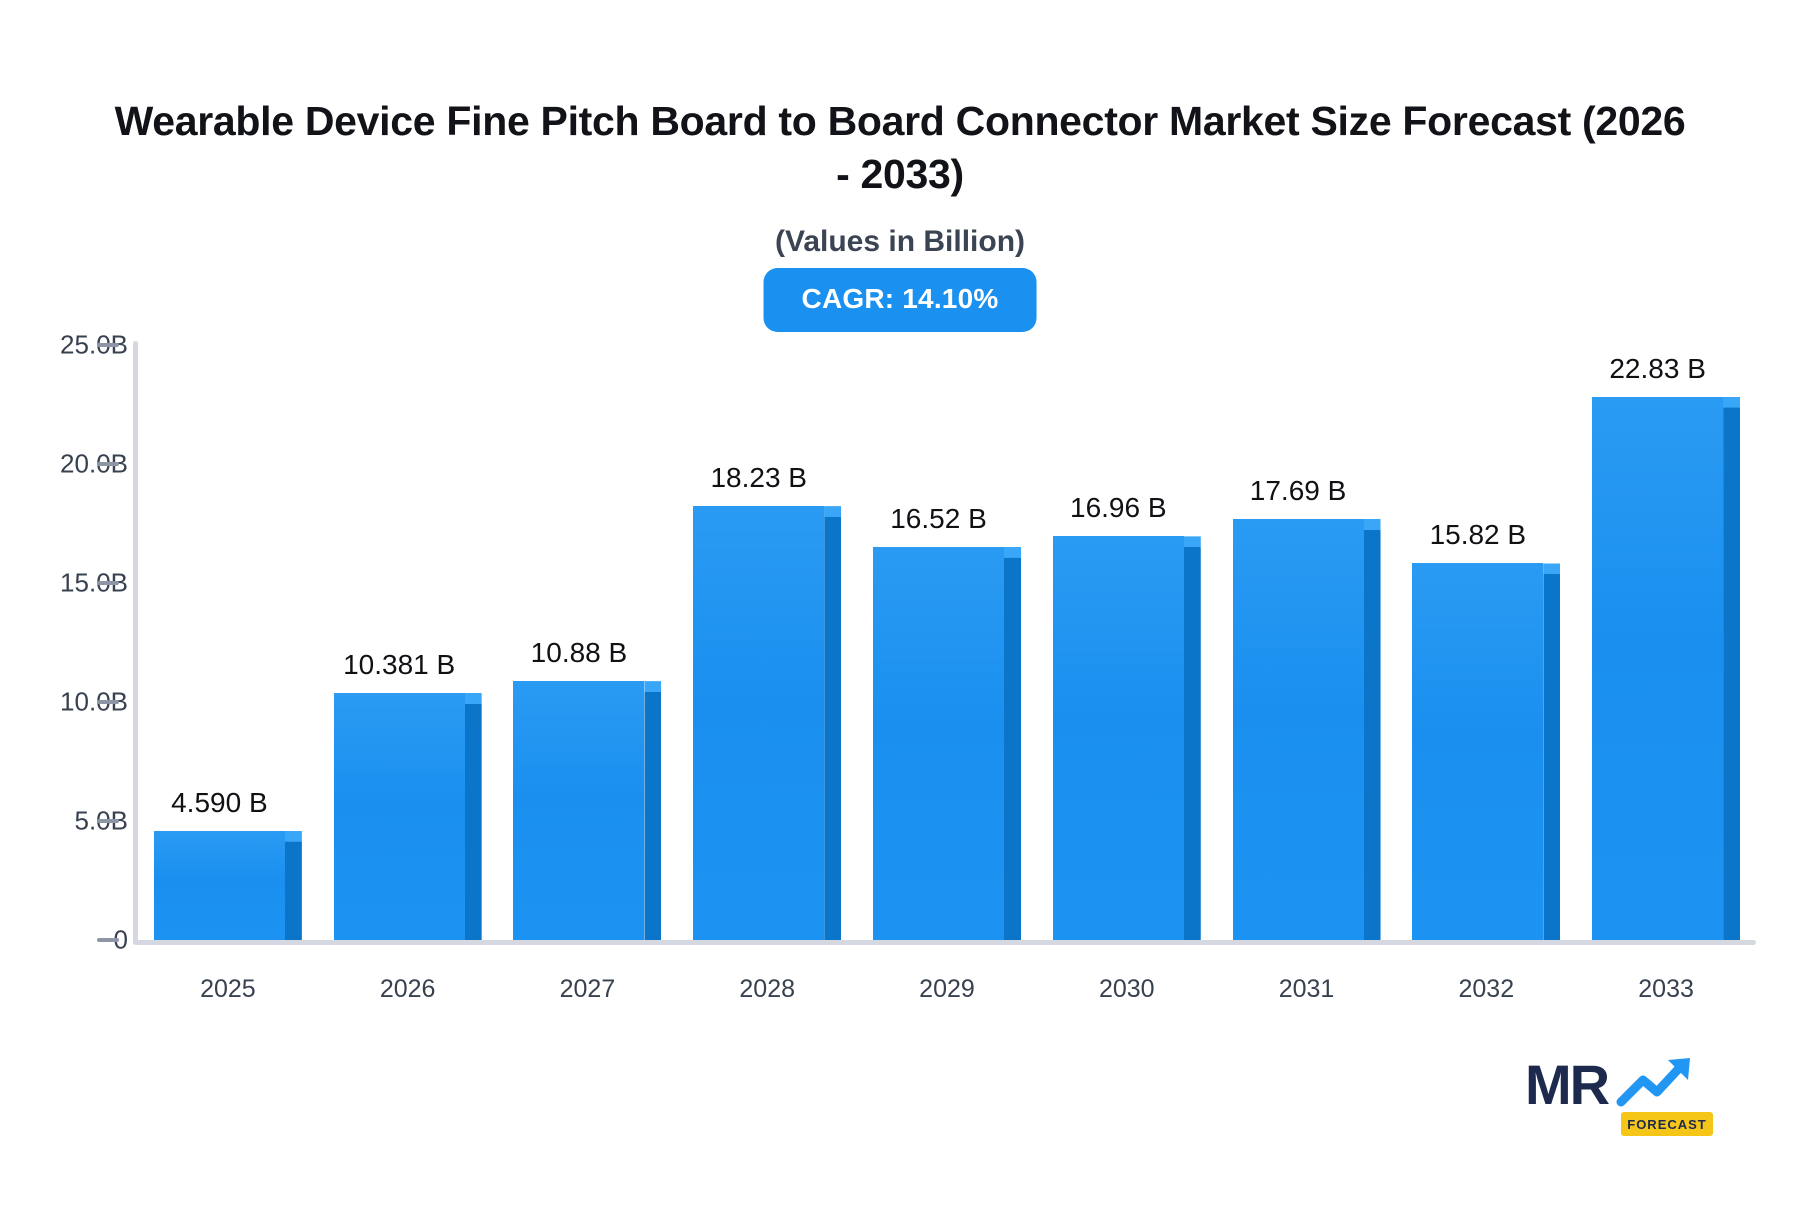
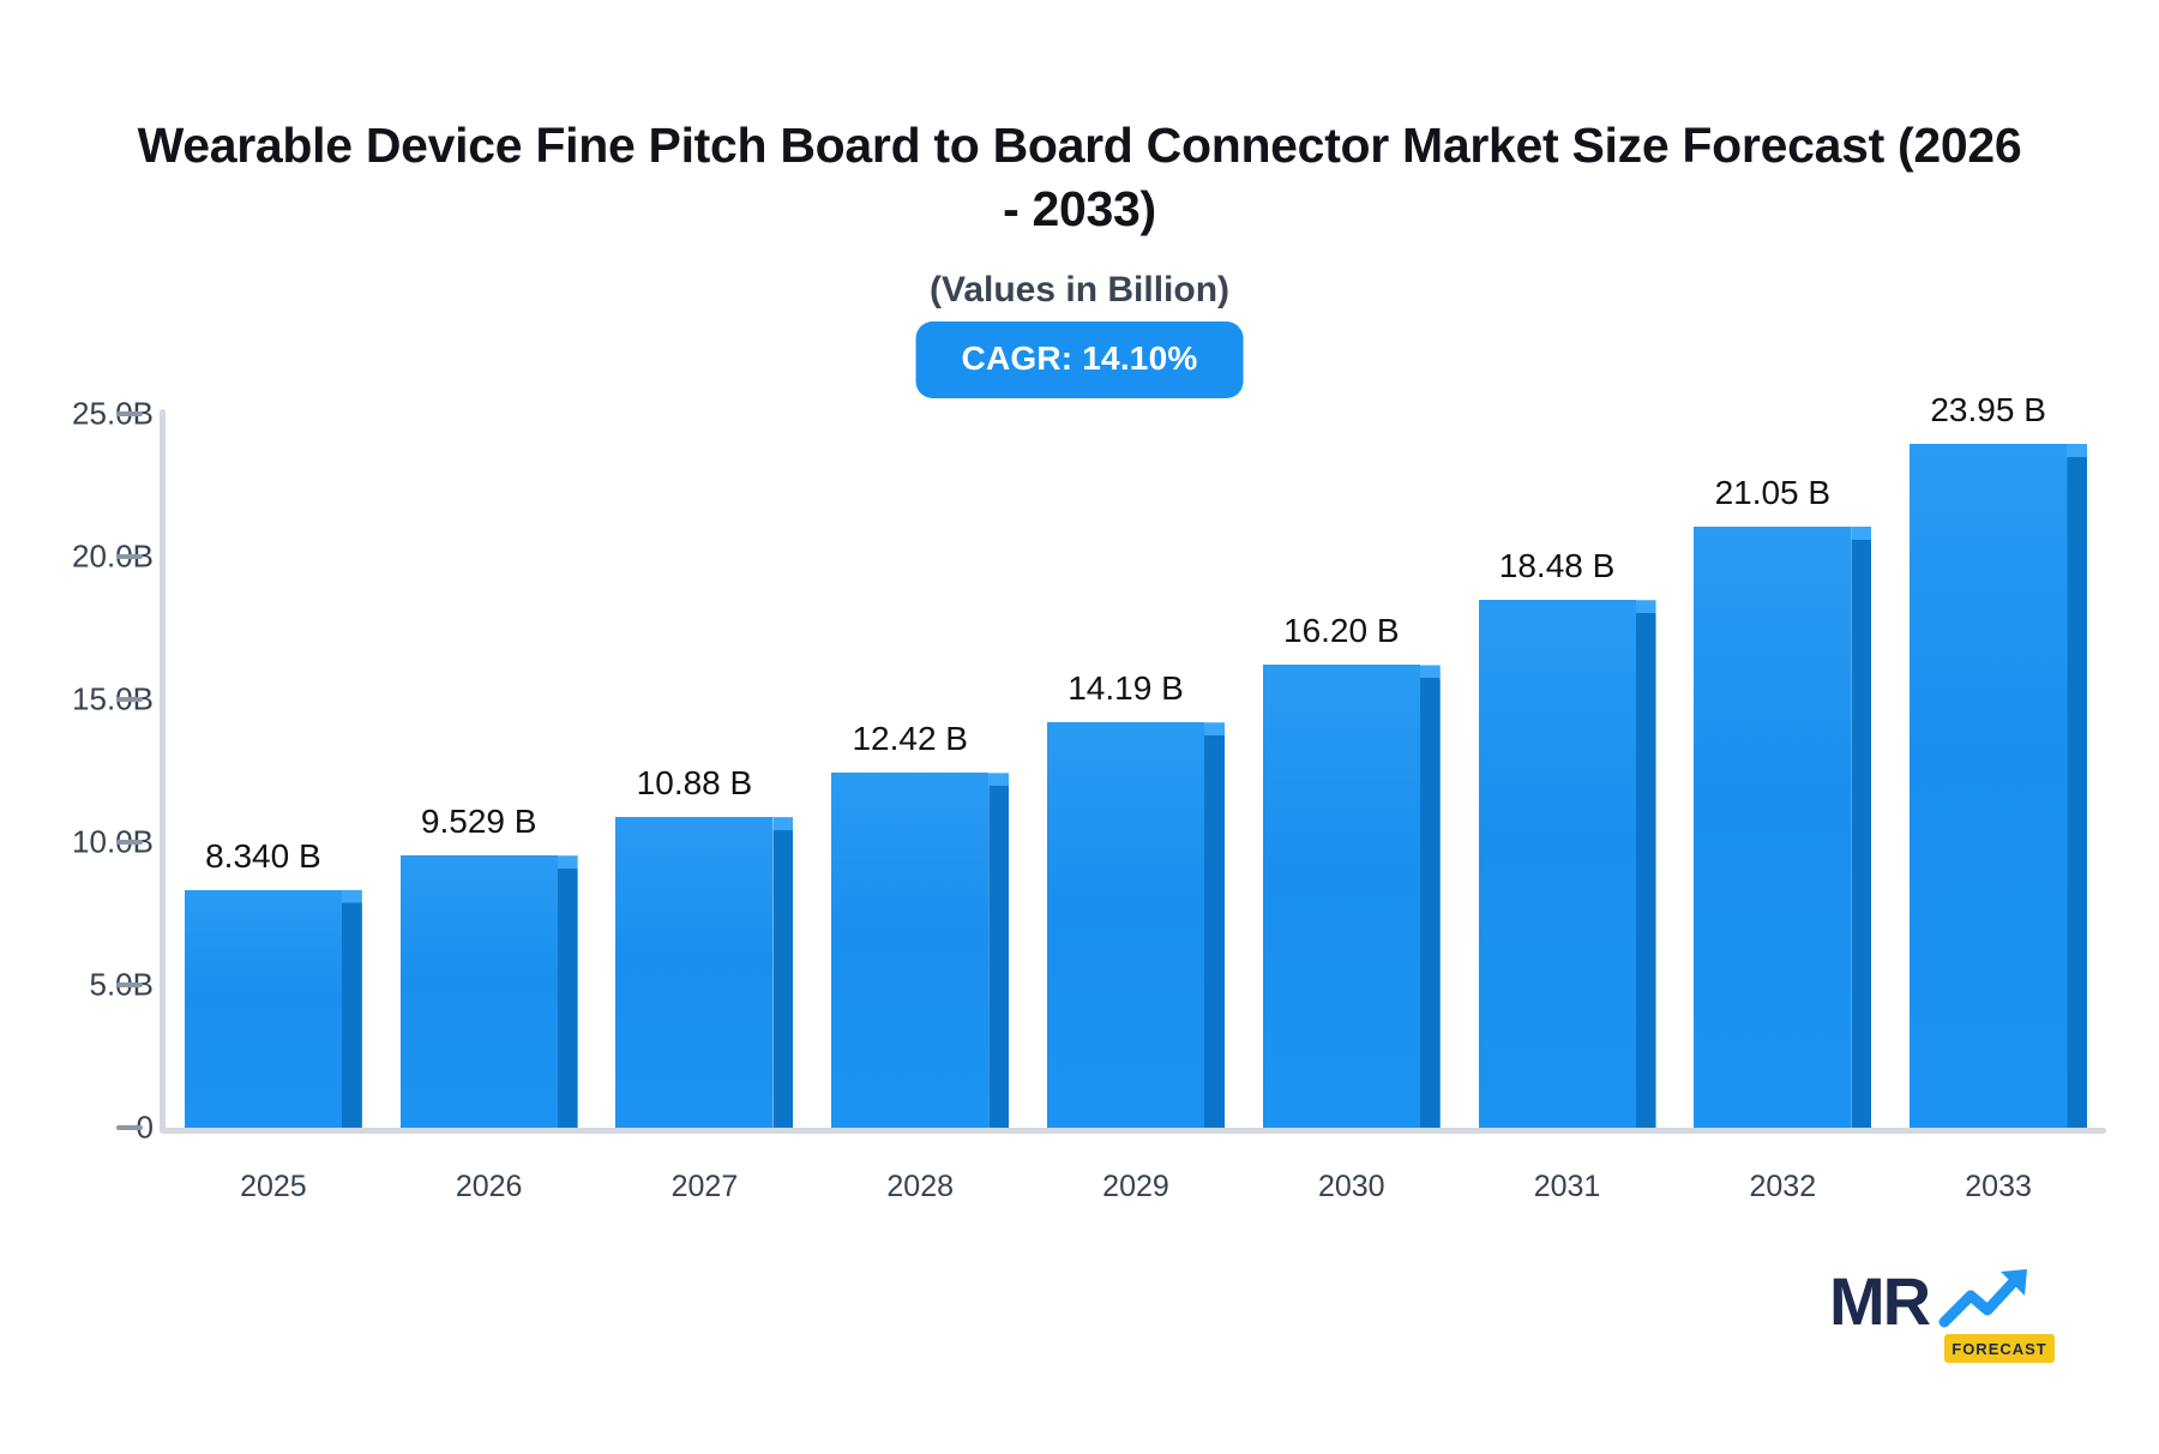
2025: 4.590 -> 8.340
2026: 10.381 -> 9.529
2028: 18.23 -> 12.42
2029: 16.52 -> 14.19
2030: 16.96 -> 16.20
2031: 17.69 -> 18.48
2032: 15.82 -> 21.05
2033: 22.83 -> 23.95
